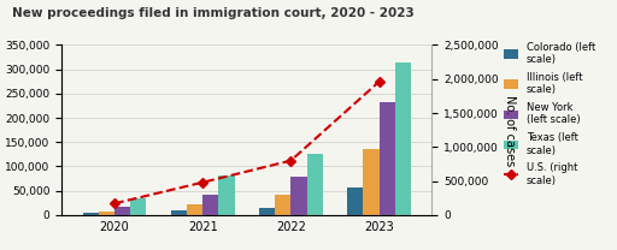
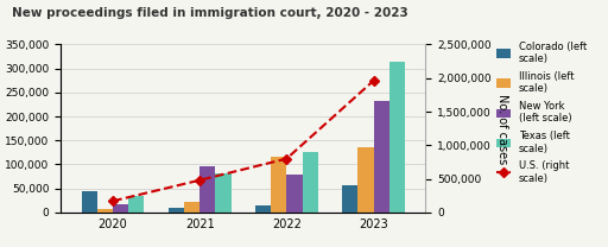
Colorado (left scale)/2020: 5,000 -> 45,000
New York (left scale)/2021: 42,000 -> 95,000
Illinois (left scale)/2022: 41,000 -> 115,000
